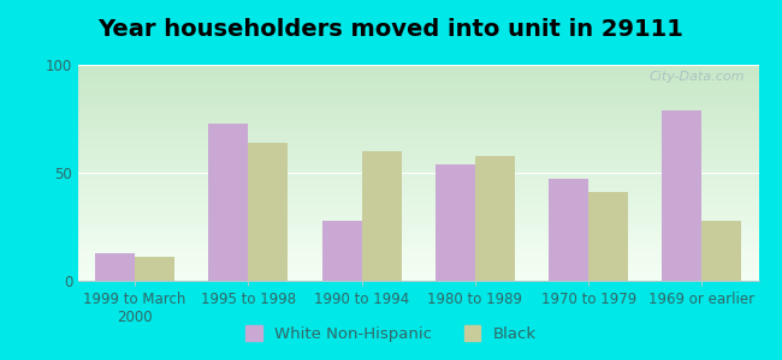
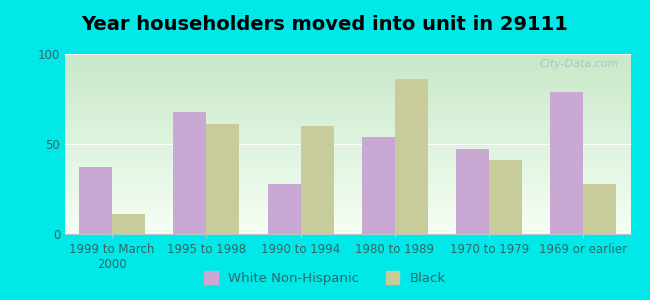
White Non-Hispanic/1999 to March 2000: 13 -> 37
White Non-Hispanic/1995 to 1998: 73 -> 68
Black/1995 to 1998: 64 -> 61
Black/1980 to 1989: 58 -> 86
